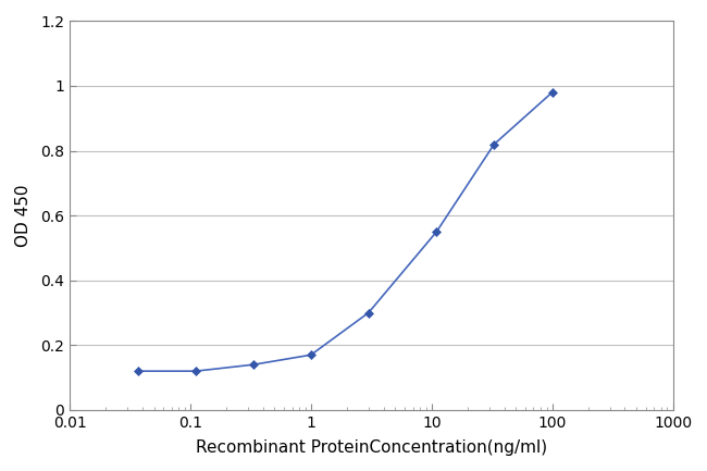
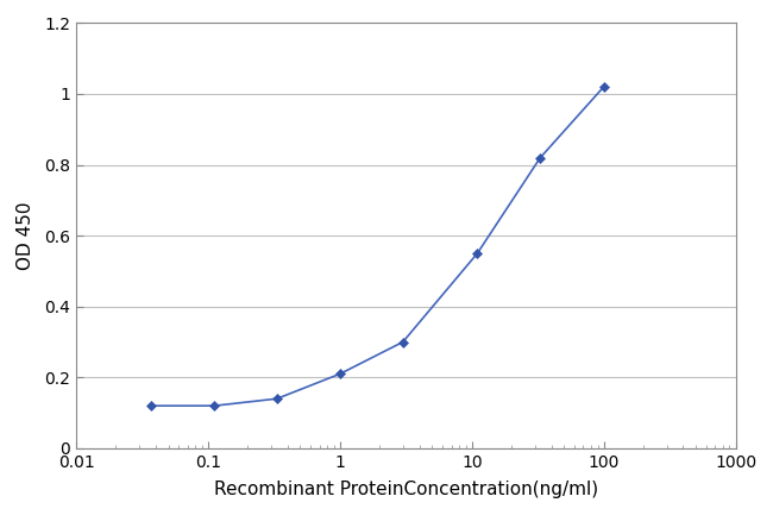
1: 0.17 -> 0.21
100: 0.98 -> 1.02
